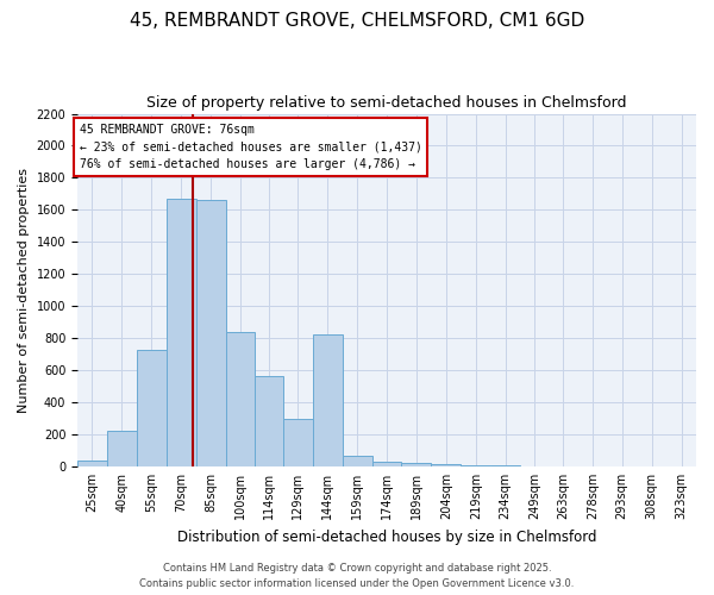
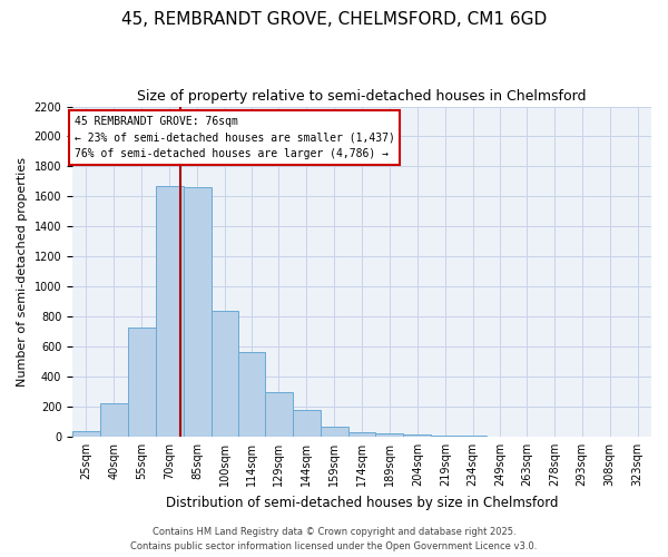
144sqm: 820 -> 180
